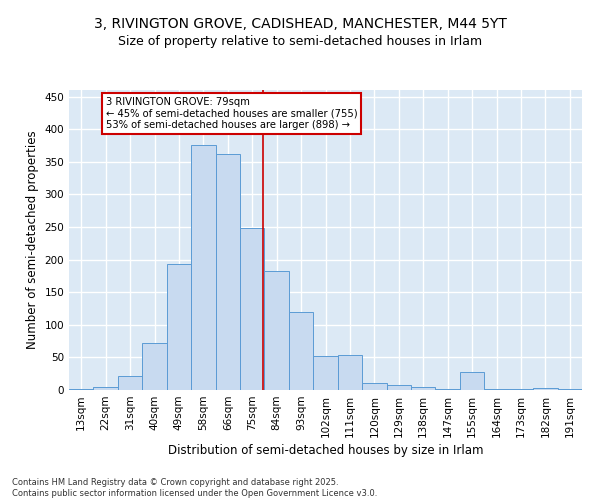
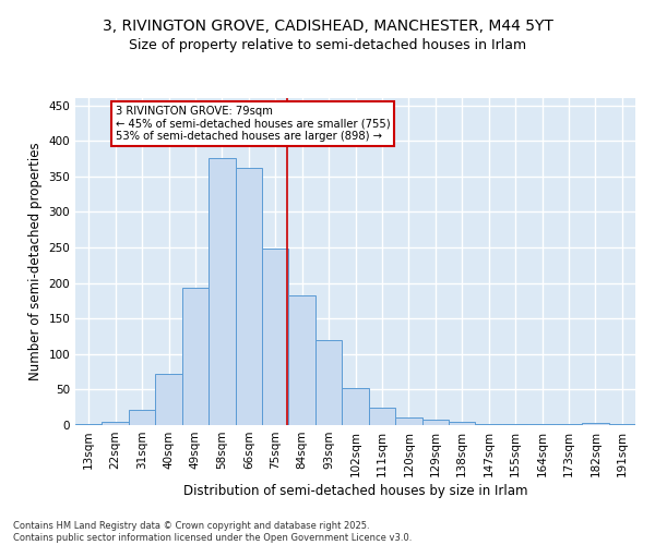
111sqm: 54 -> 25
155sqm: 28 -> 2
